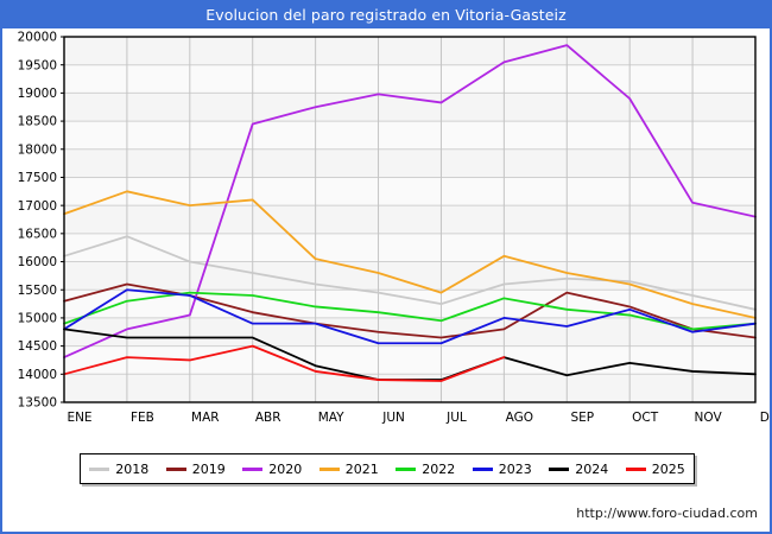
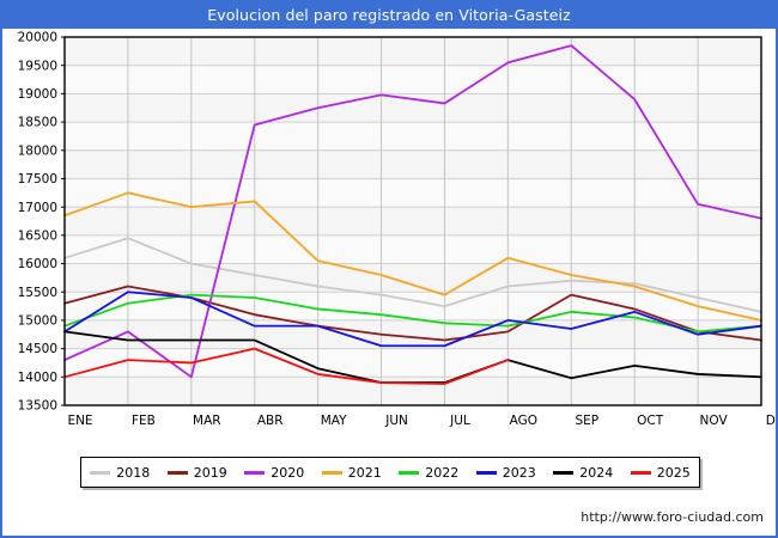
2020/MAR: 15000 -> 14000
2022/AGO: 15400 -> 14900
